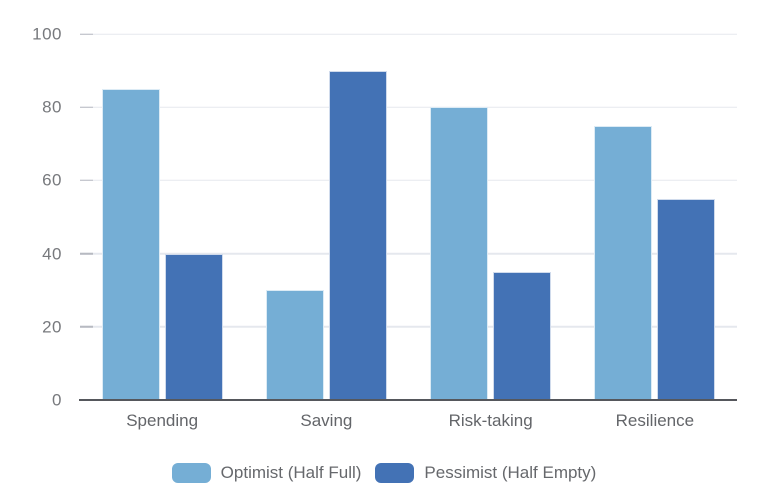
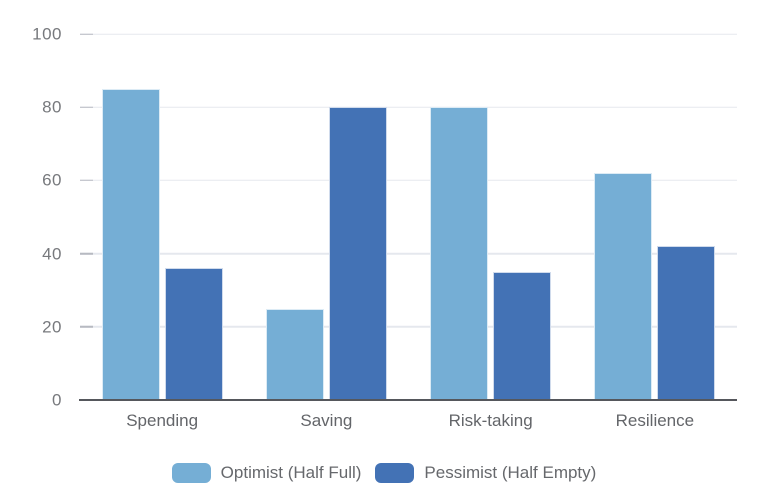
Pessimist (Half Empty)/Spending: 40 -> 36
Optimist (Half Full)/Saving: 30 -> 25
Pessimist (Half Empty)/Saving: 90 -> 80
Optimist (Half Full)/Resilience: 75 -> 62
Pessimist (Half Empty)/Resilience: 55 -> 42
